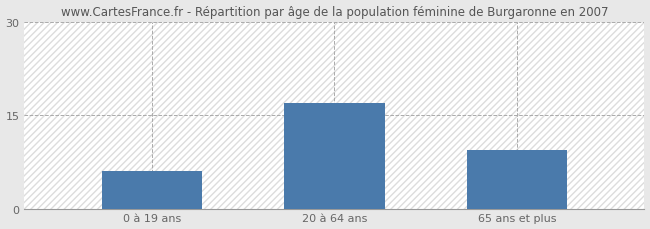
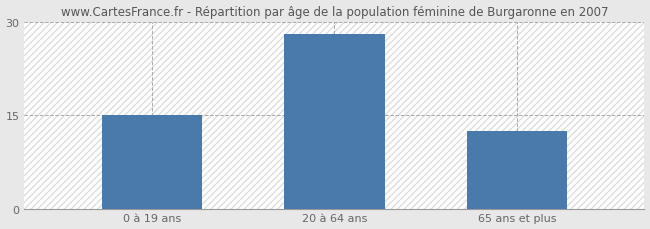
0 à 19 ans: 6.0 -> 15.0
20 à 64 ans: 17.0 -> 28.0
65 ans et plus: 9.4 -> 12.5
